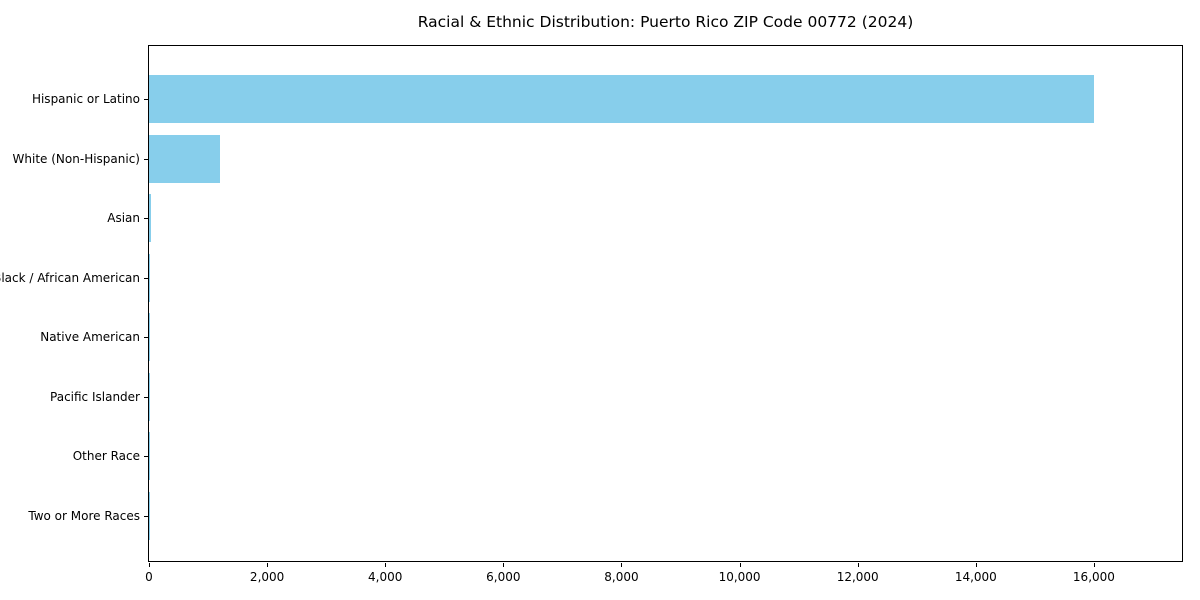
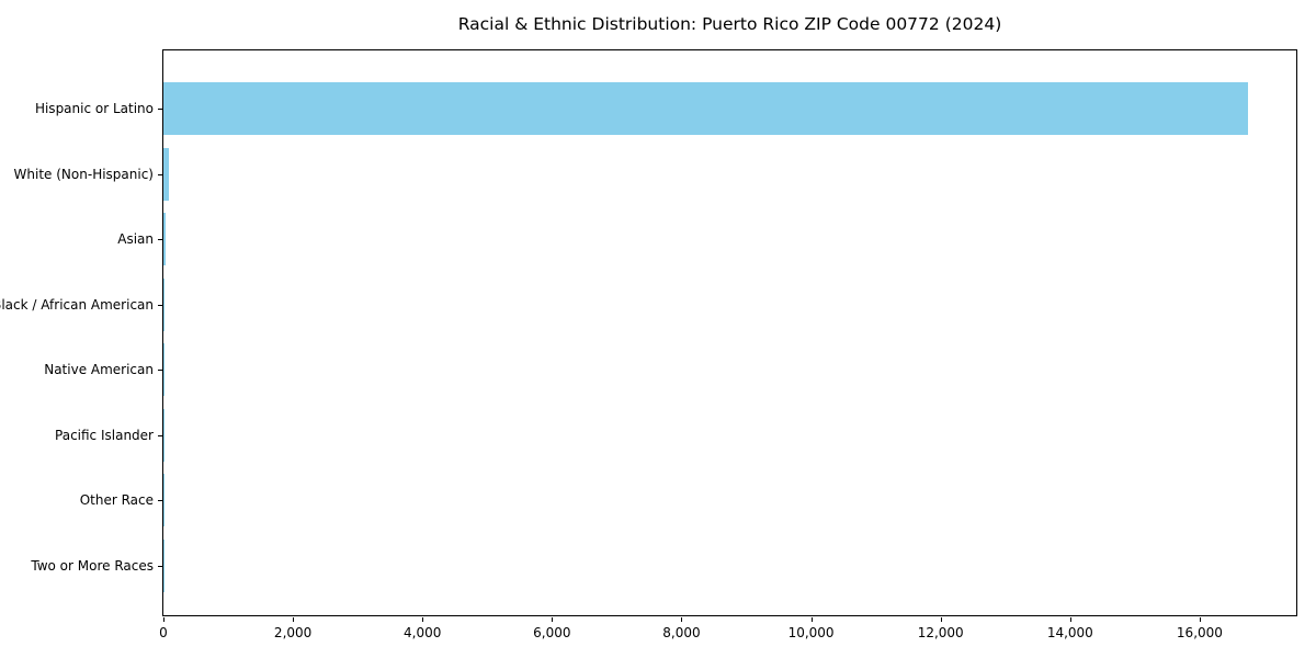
Hispanic or Latino: 16000 -> 16700
White (Non-Hispanic): 1200 -> 100
